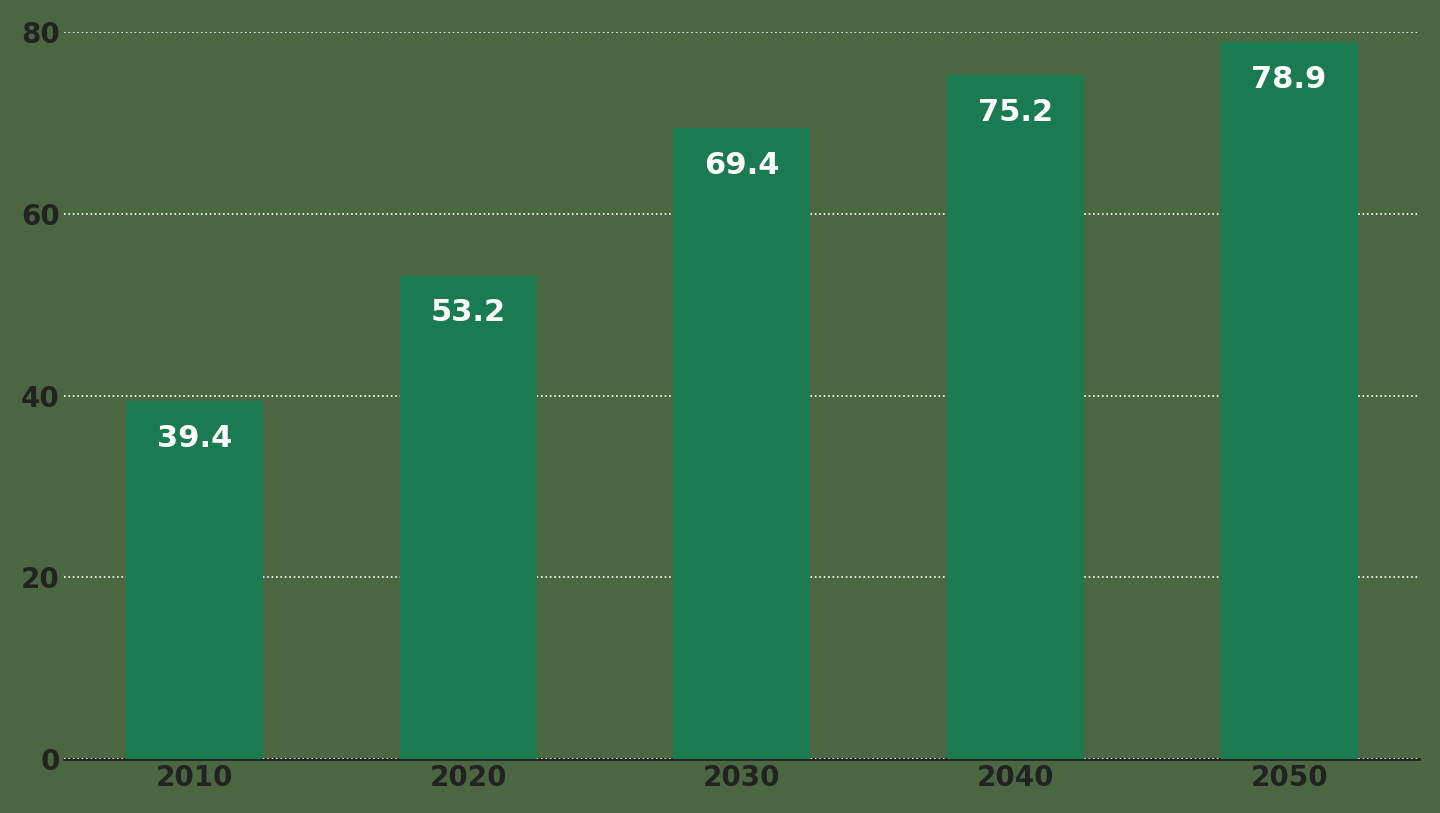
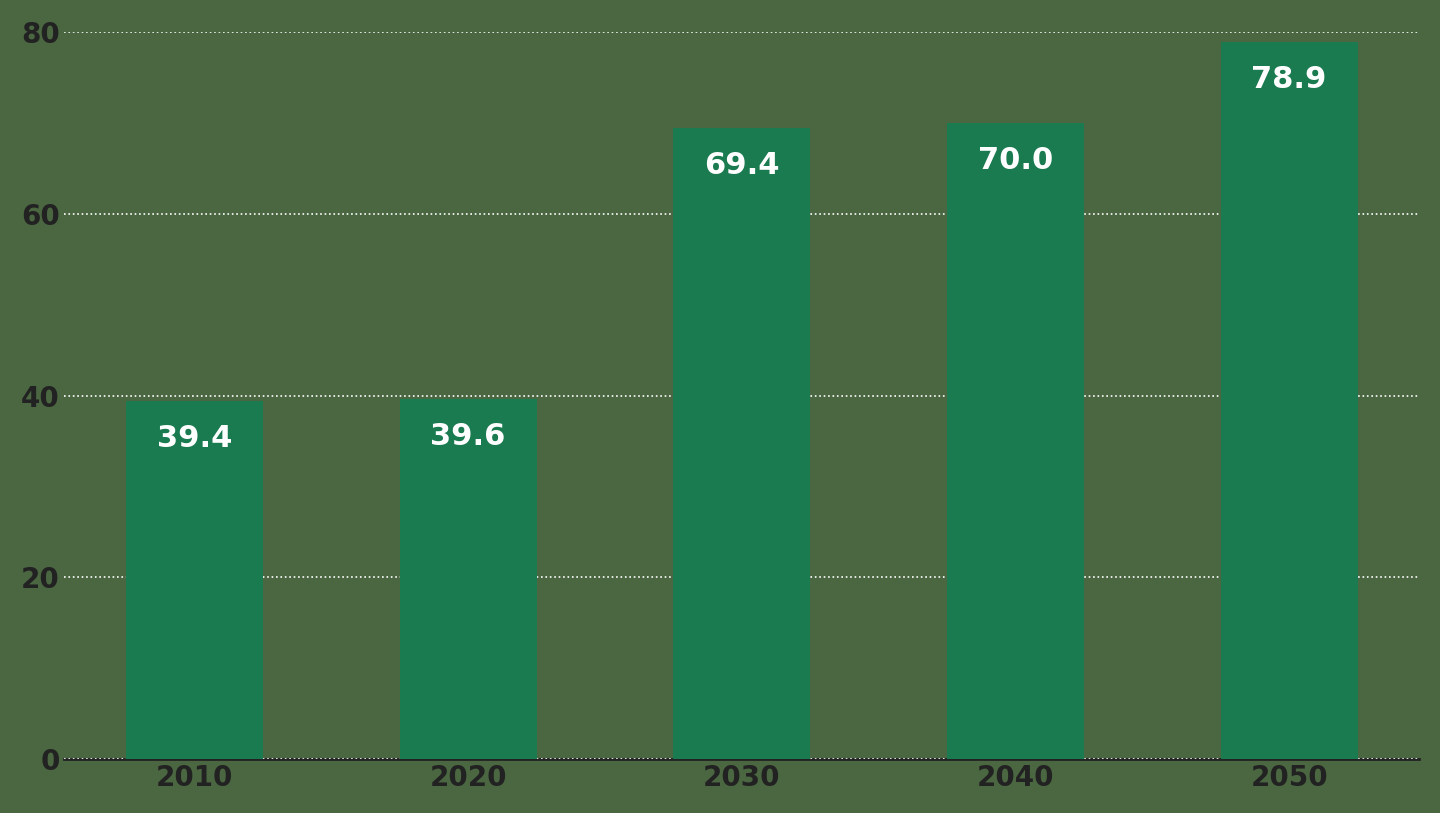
2020: 53.2 -> 39.6
2040: 75.2 -> 70.0
